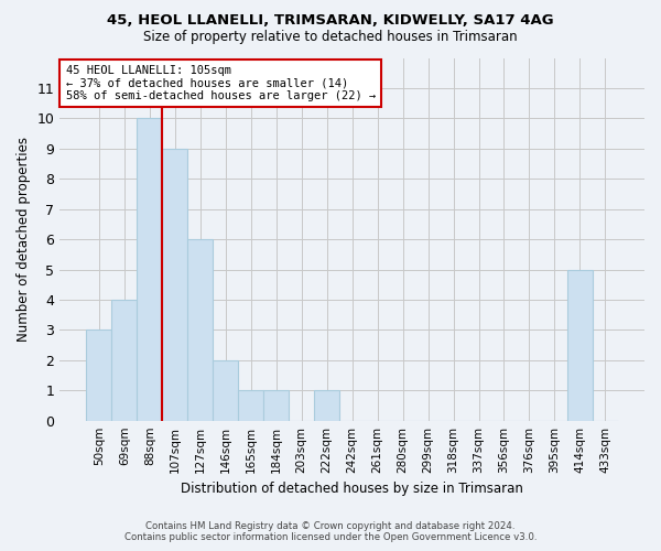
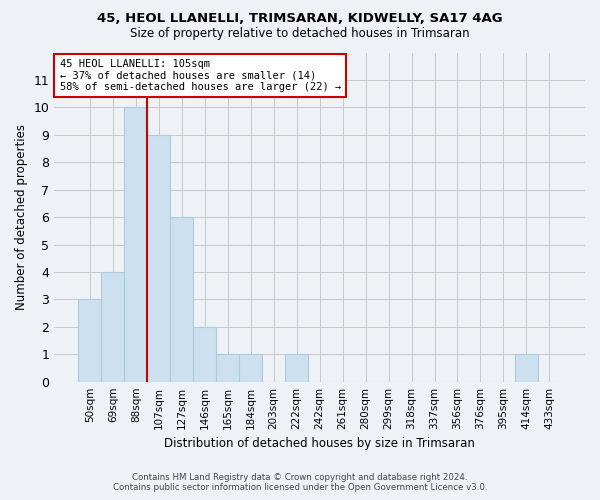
414sqm: 5 -> 1
